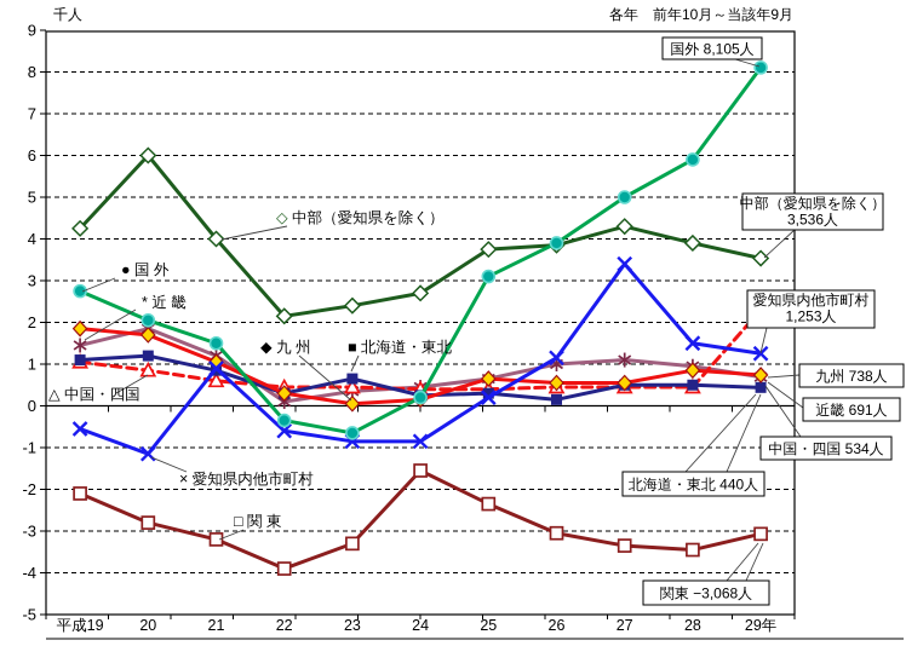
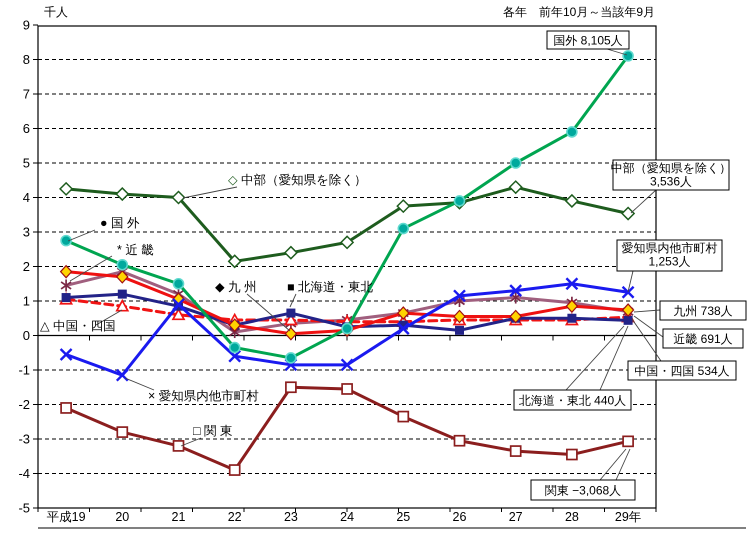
中部（愛知県を除く）/20: 6.0 -> 4.1
関東/23: -3.3 -> -1.5
愛知県内他市町村/27: 3.4 -> 1.3
中国・四国/29年: 2.3 -> 0.5
